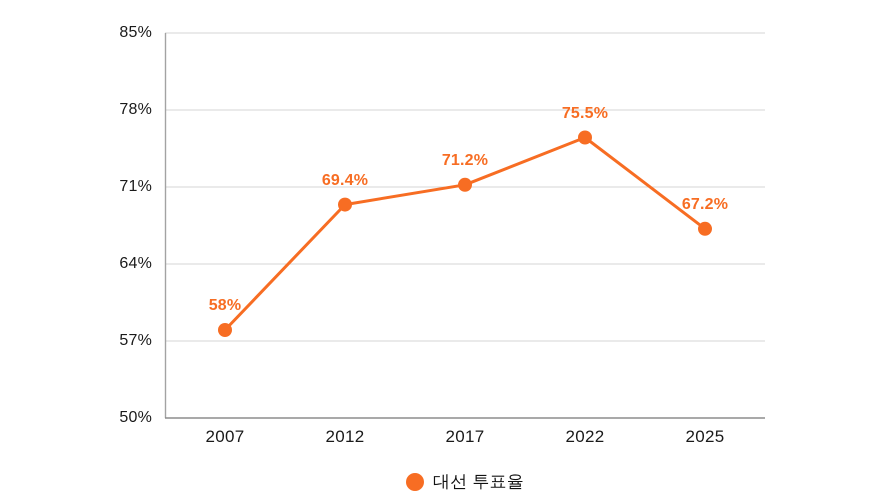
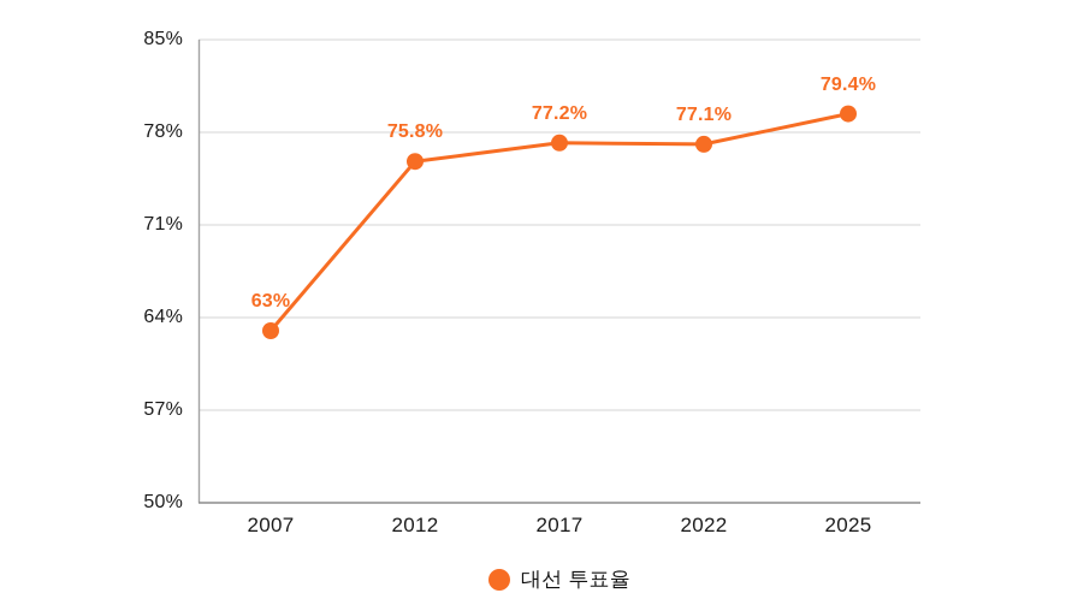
2007: 58% -> 63%
2012: 69.4% -> 75.8%
2017: 71.2% -> 77.2%
2022: 75.5% -> 77.1%
2025: 67.2% -> 79.4%
